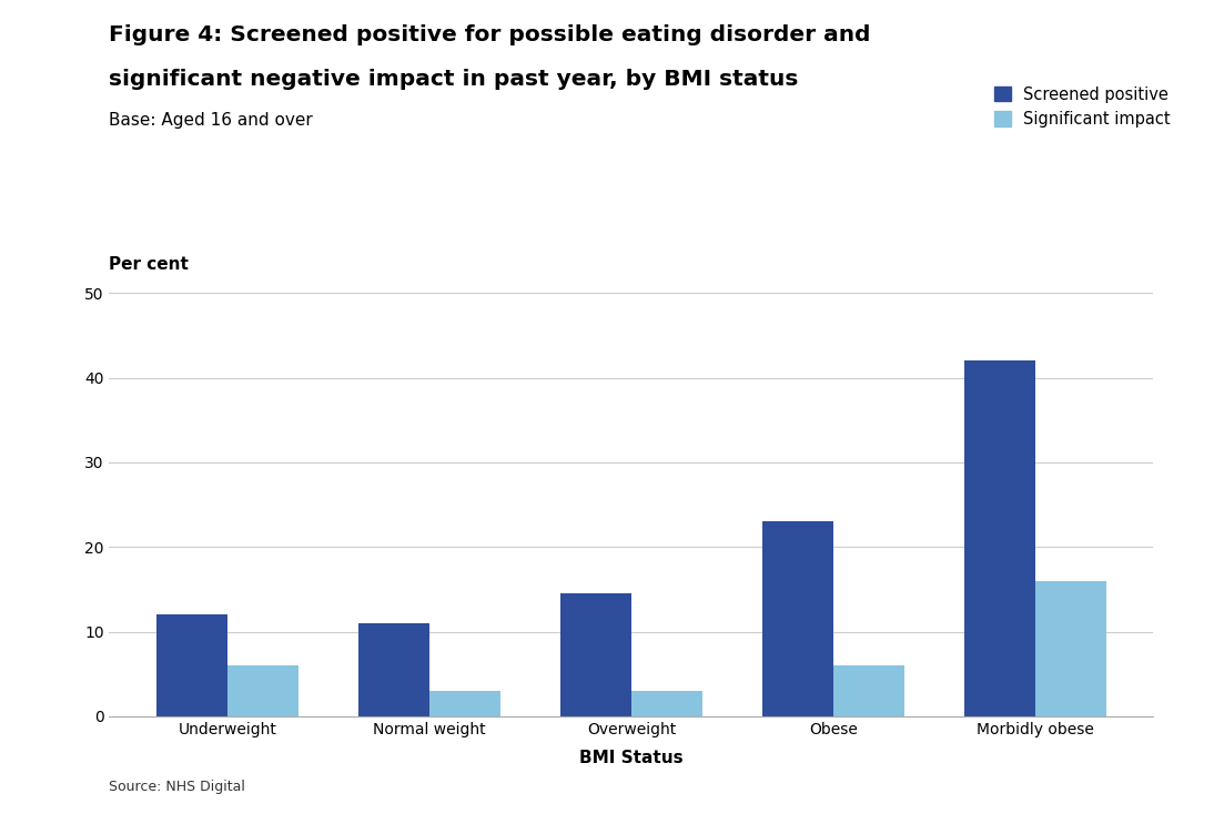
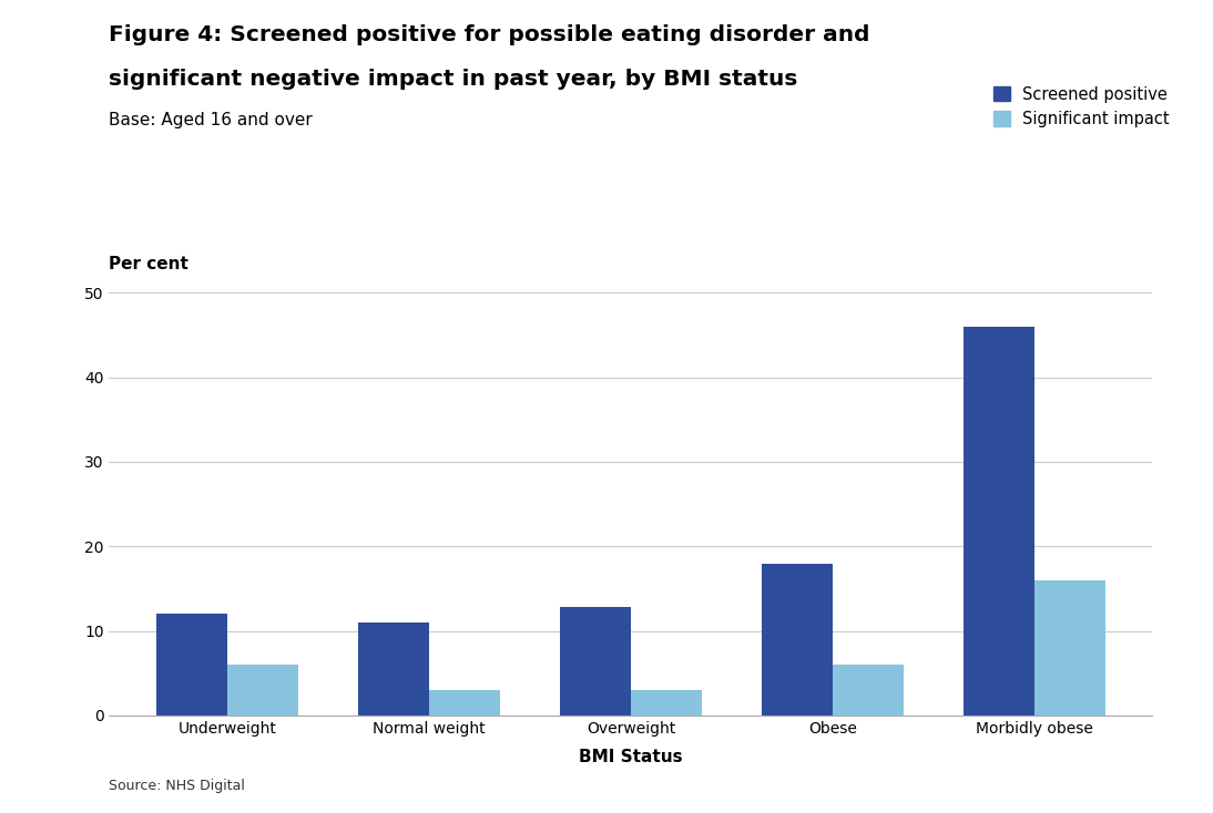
Screened positive/Overweight: 14.5 -> 12.8
Screened positive/Obese: 23.0 -> 18.0
Screened positive/Morbidly obese: 42.0 -> 46.0
